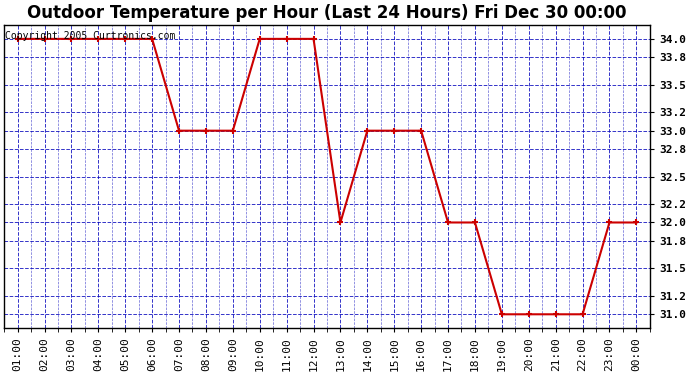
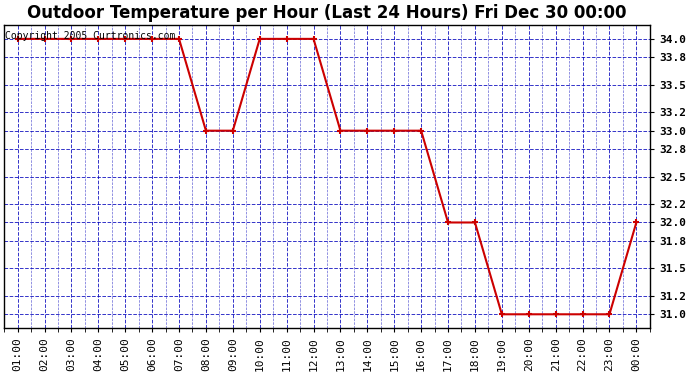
07:00: 33 -> 34
13:00: 32 -> 33
23:00: 32 -> 31
